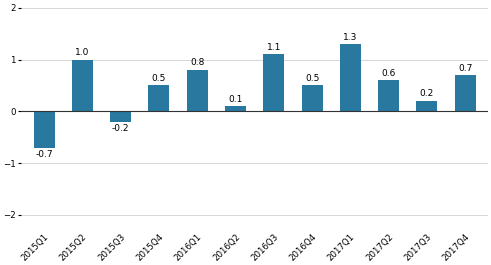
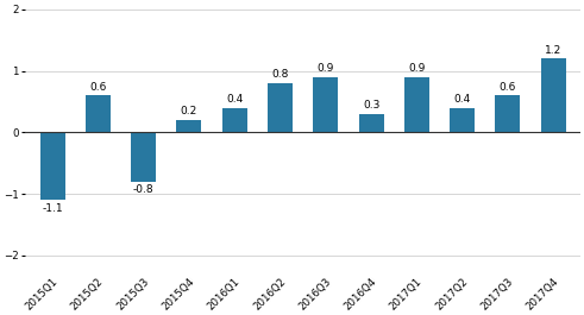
2015Q1: -0.7 -> -1.1
2015Q2: 1.0 -> 0.6
2015Q3: -0.2 -> -0.8
2015Q4: 0.5 -> 0.2
2016Q1: 0.8 -> 0.4
2016Q2: 0.1 -> 0.8
2016Q3: 1.1 -> 0.9
2016Q4: 0.5 -> 0.3
2017Q1: 1.3 -> 0.9
2017Q2: 0.6 -> 0.4
2017Q3: 0.2 -> 0.6
2017Q4: 0.7 -> 1.2
